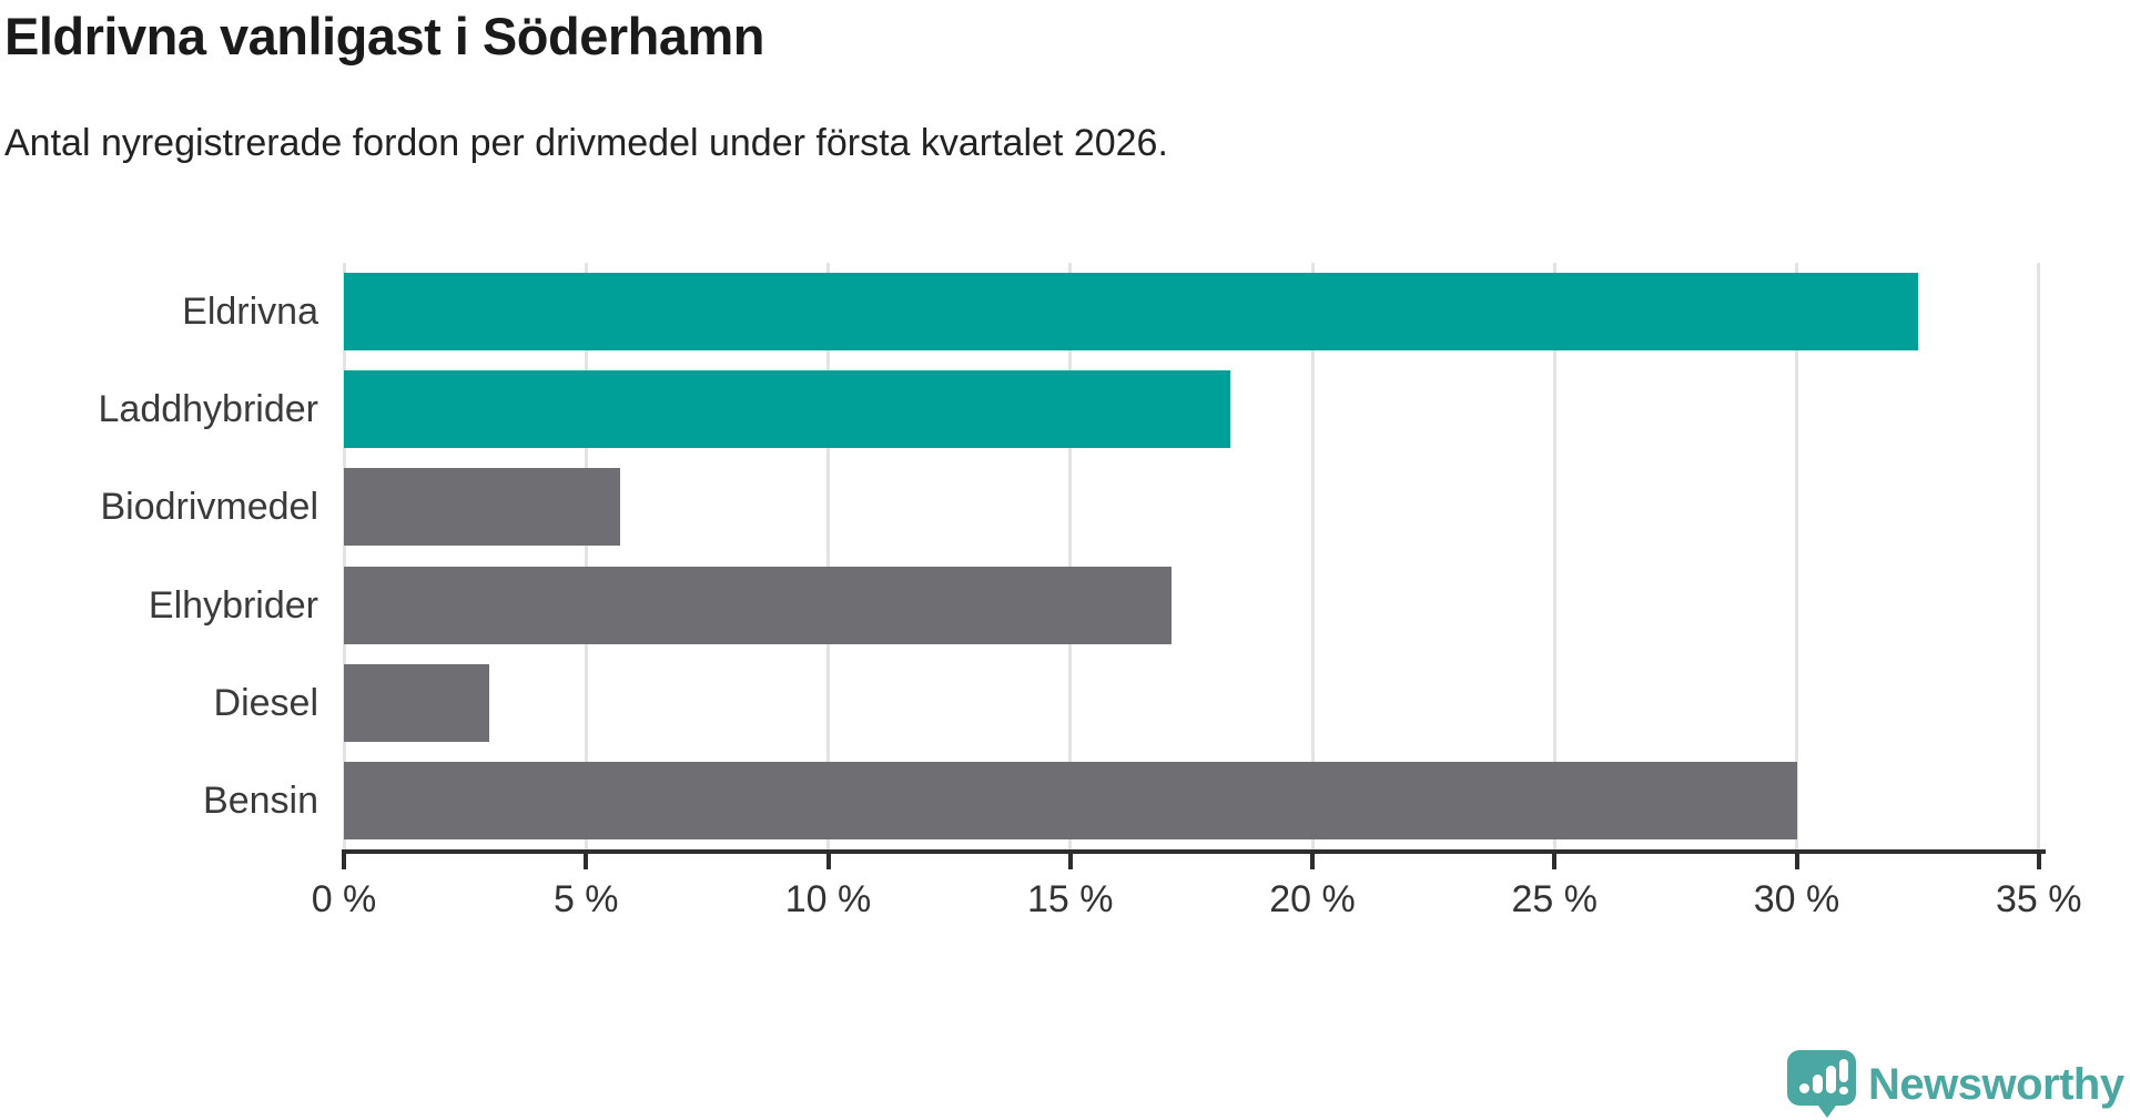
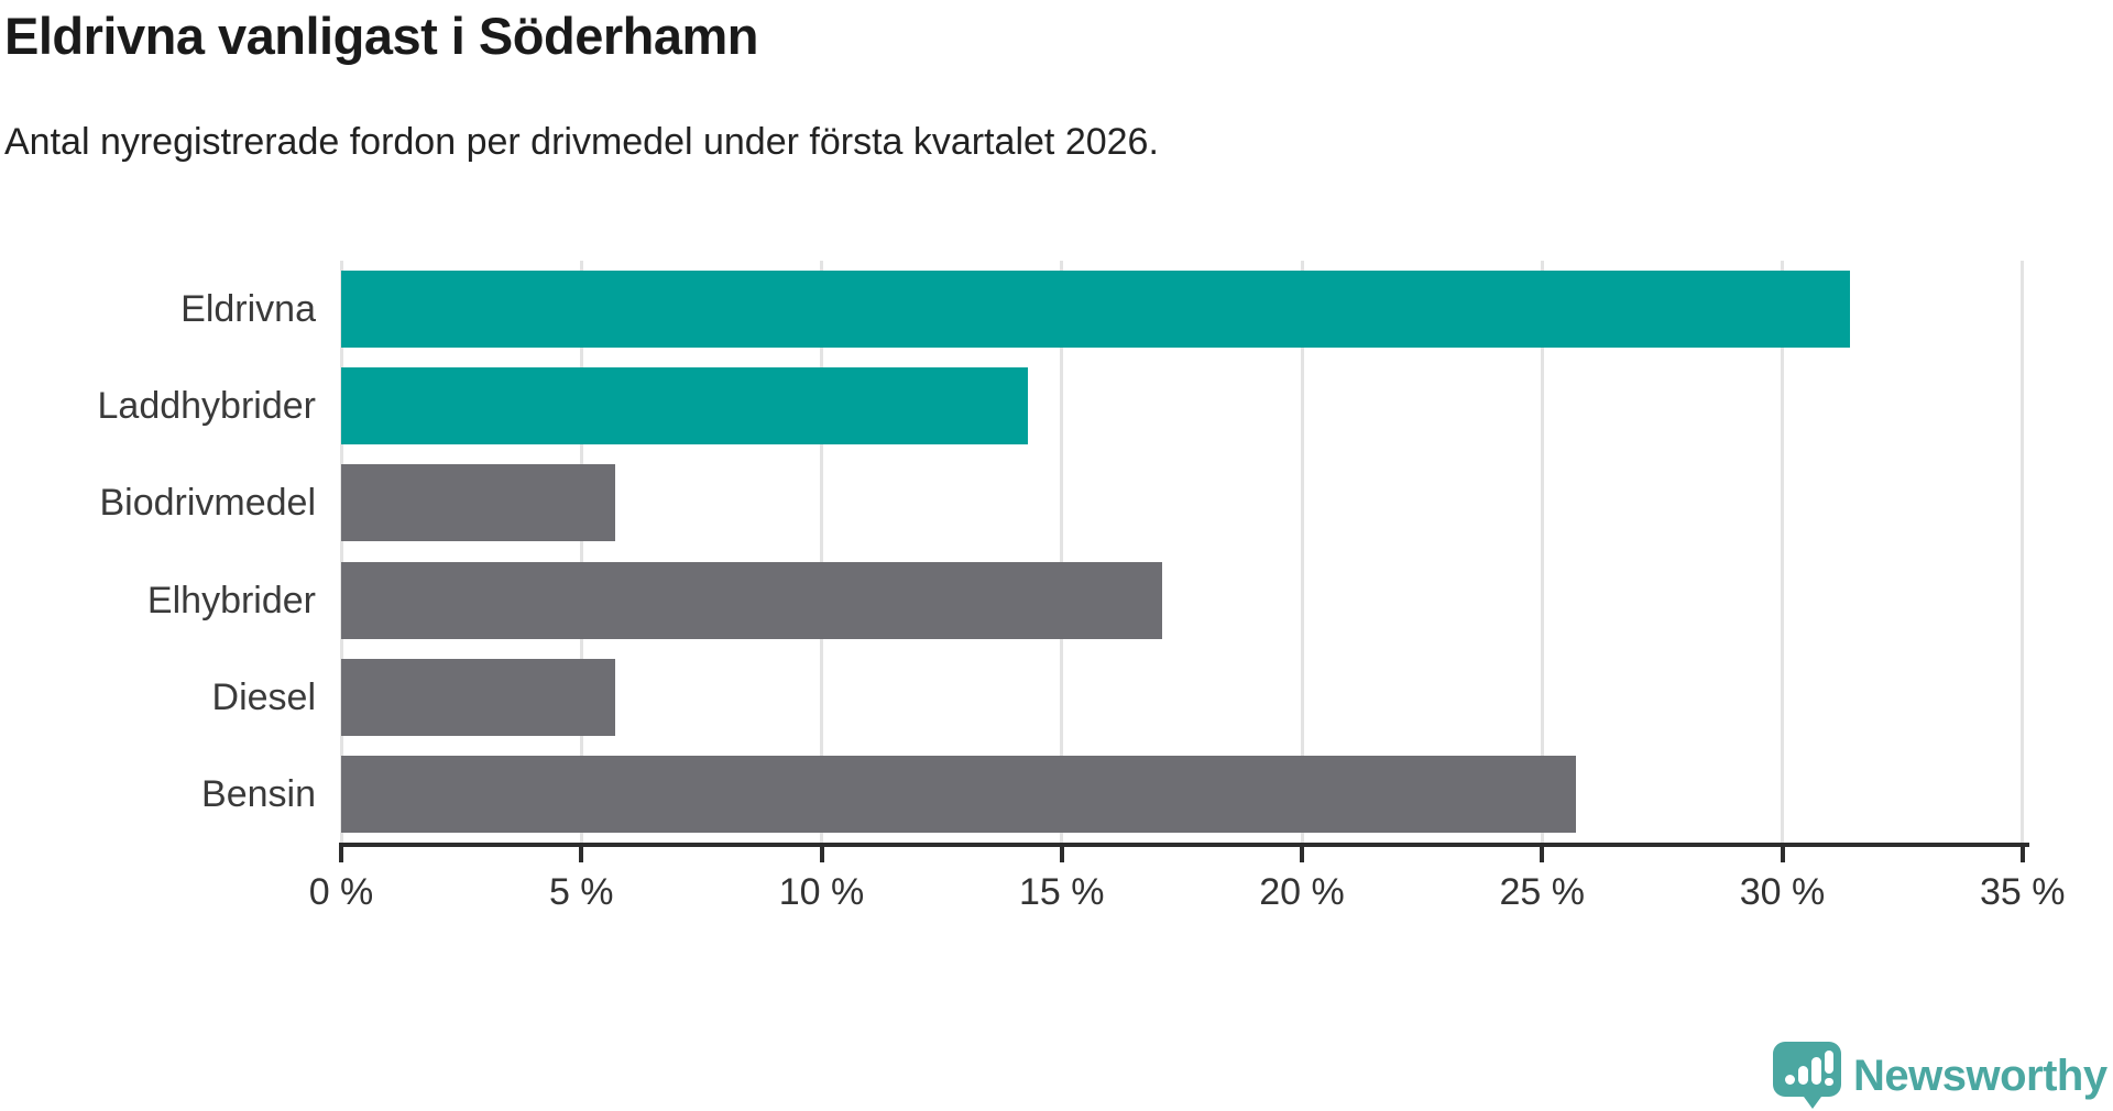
Eldrivna: 32.5% -> 31.4%
Laddhybrider: 18.3% -> 14.3%
Diesel: 3.0% -> 5.7%
Bensin: 30.0% -> 25.7%
